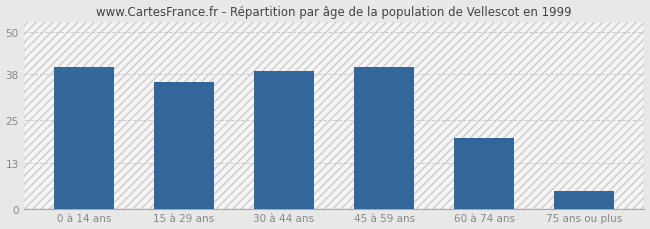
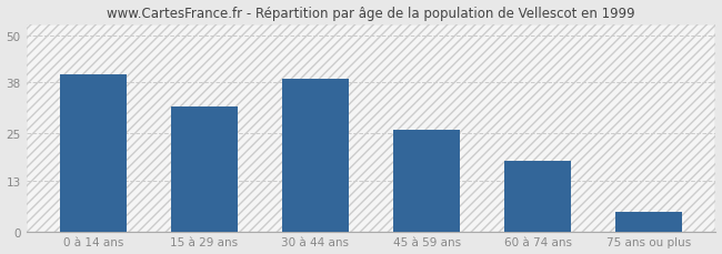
15 à 29 ans: 36 -> 32
45 à 59 ans: 40 -> 26
60 à 74 ans: 20 -> 18
